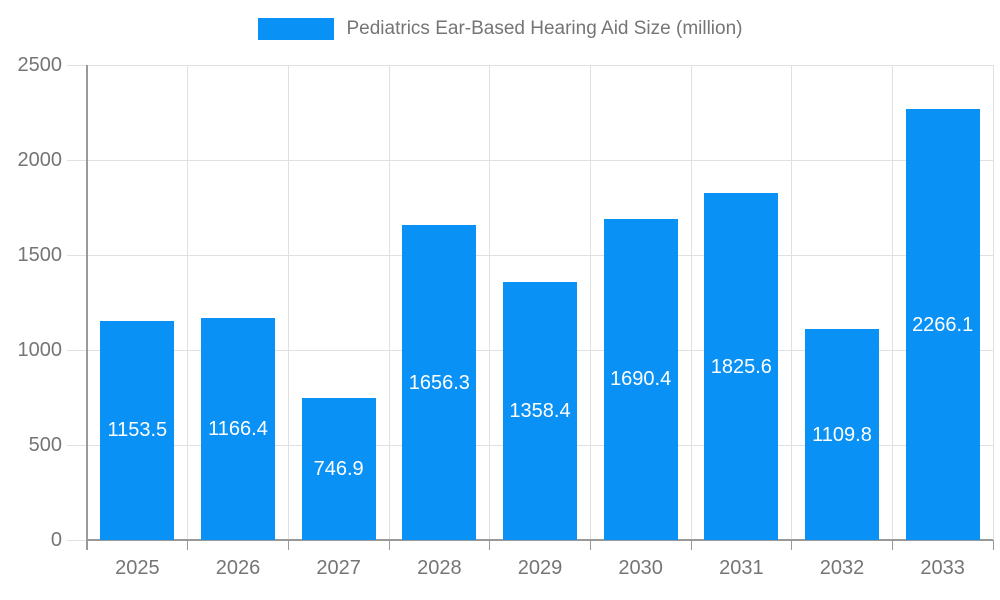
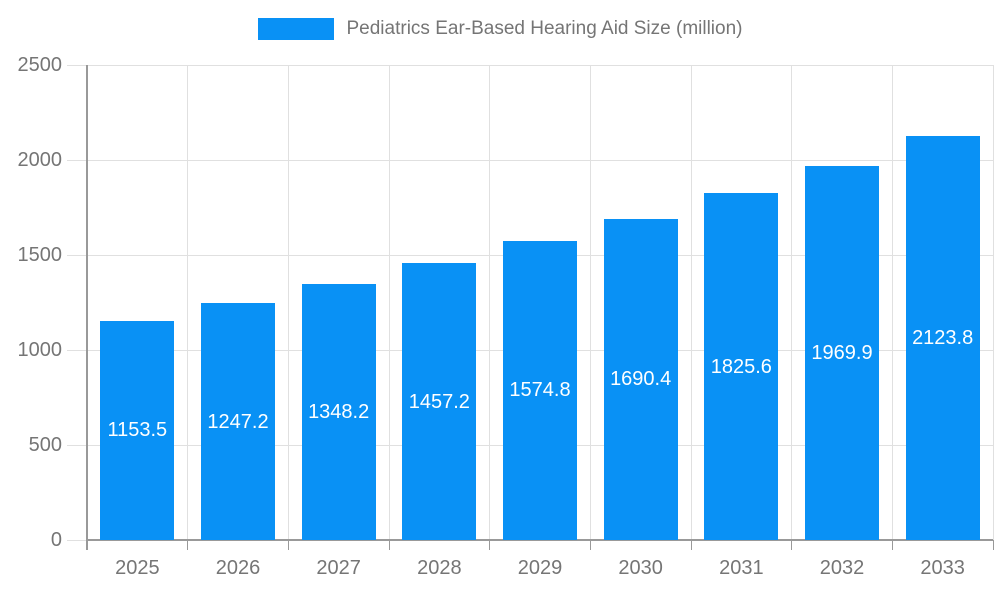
2026: 1166.4 -> 1247.2
2027: 746.9 -> 1348.2
2028: 1656.3 -> 1457.2
2029: 1358.4 -> 1574.8
2032: 1109.8 -> 1969.9
2033: 2266.1 -> 2123.8
